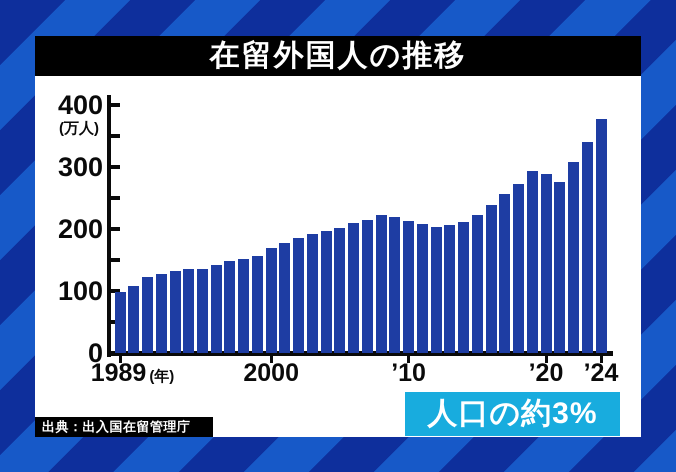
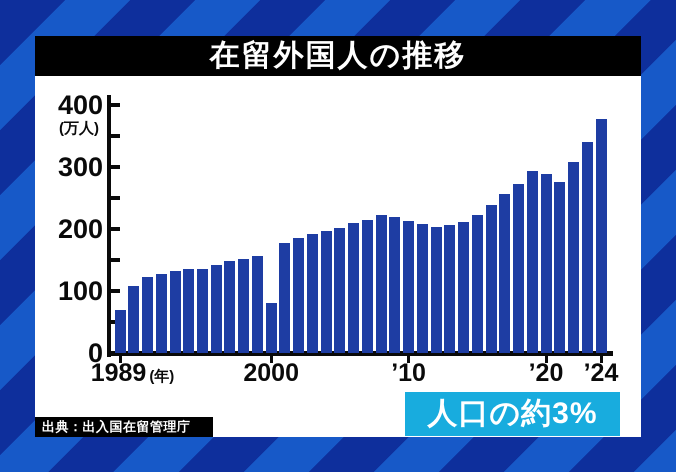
1989: 100 -> 70
2000: 170 -> 80
